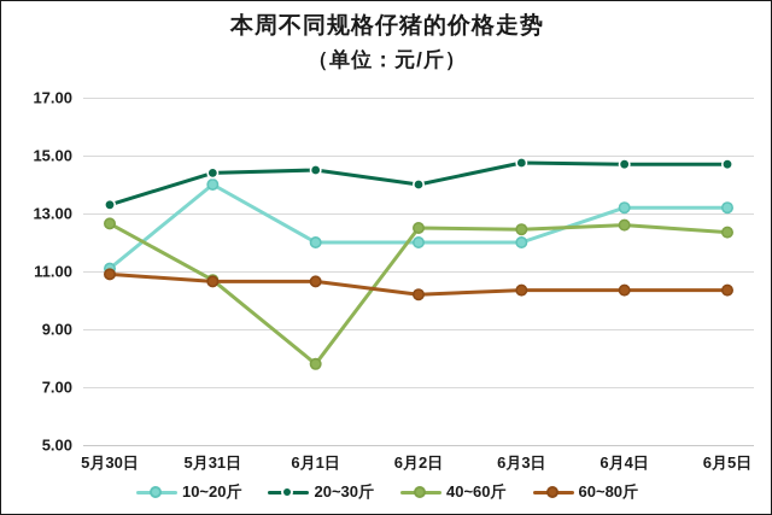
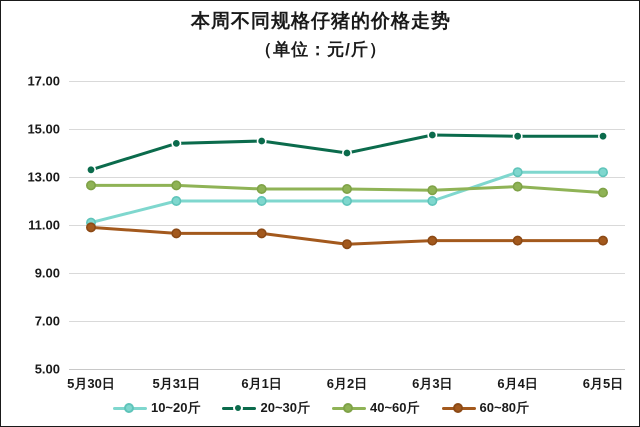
10~20斤/5月31日: 14.0 -> 12.0
40~60斤/5月31日: 10.7 -> 12.7
40~60斤/6月1日: 7.8 -> 12.5
